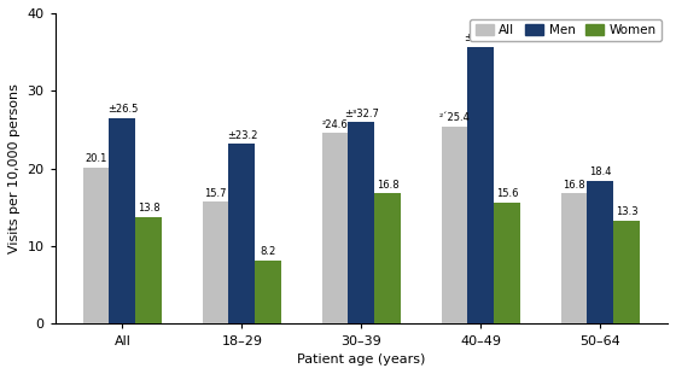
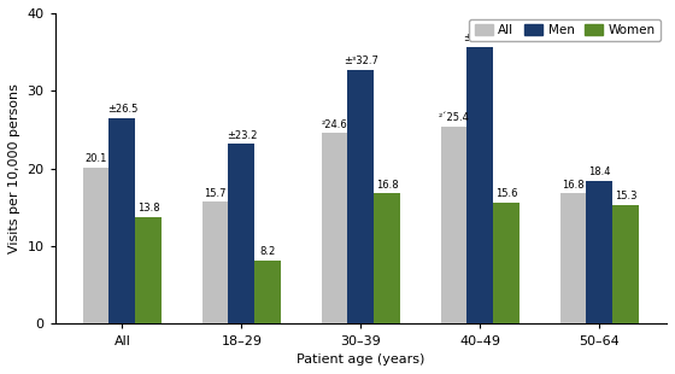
Men/30–39: 26.0 -> 32.7
Women/50–64: 13.3 -> 15.3
